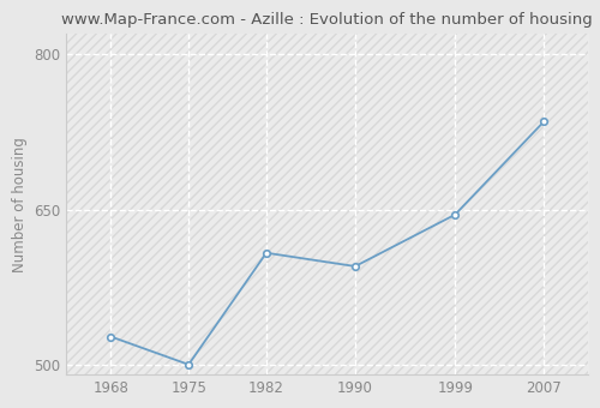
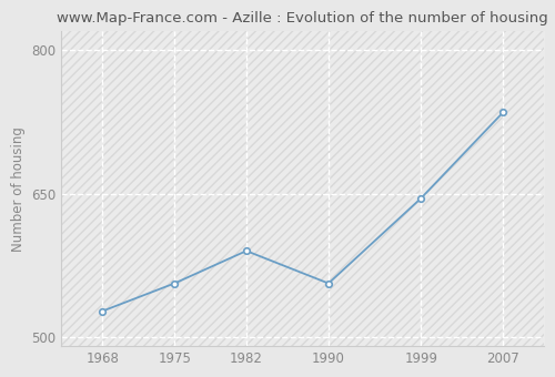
1975: 500 -> 556
1982: 608 -> 590
1990: 595 -> 556
